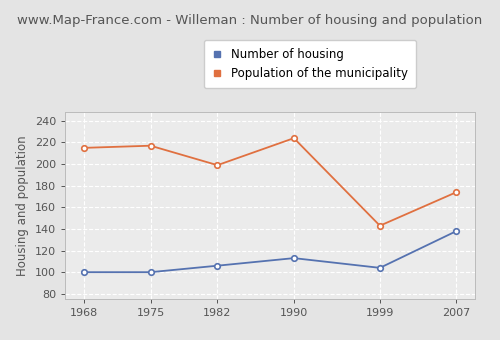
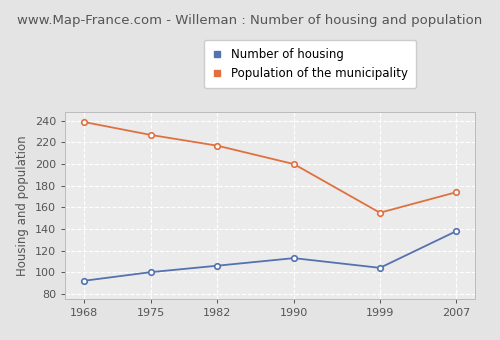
Number of housing/1968: 100 -> 92
Population of the municipality/1968: 215 -> 239
Population of the municipality/1975: 217 -> 227
Population of the municipality/1982: 199 -> 217
Population of the municipality/1990: 224 -> 200
Population of the municipality/1999: 143 -> 155
